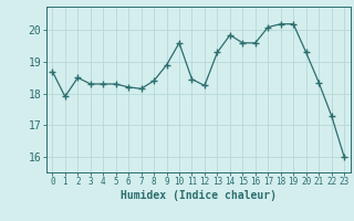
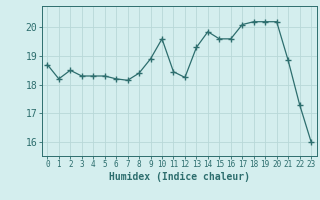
1: 17.90 -> 18.20
20: 19.30 -> 20.20
21: 18.35 -> 18.85
